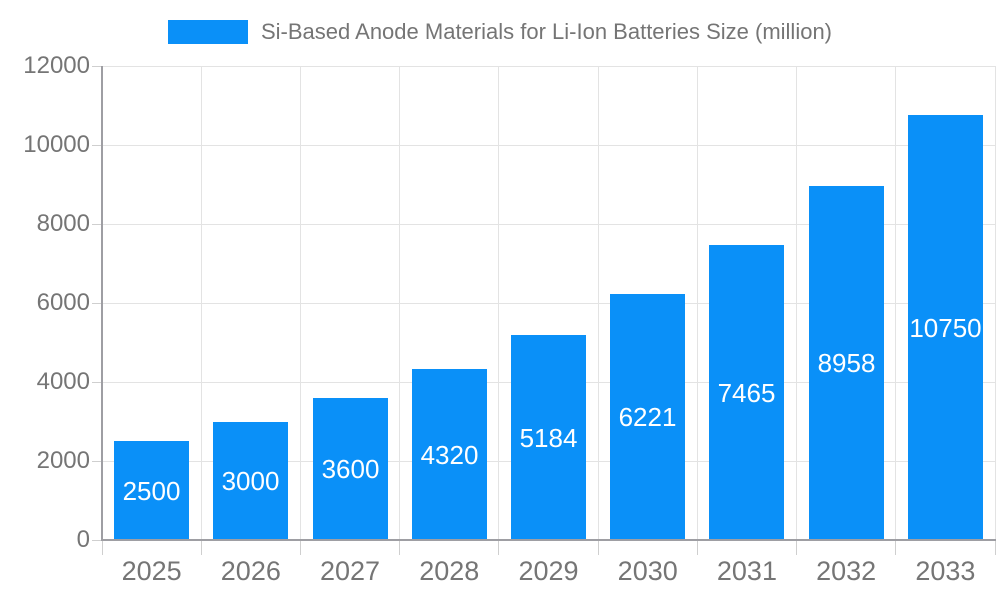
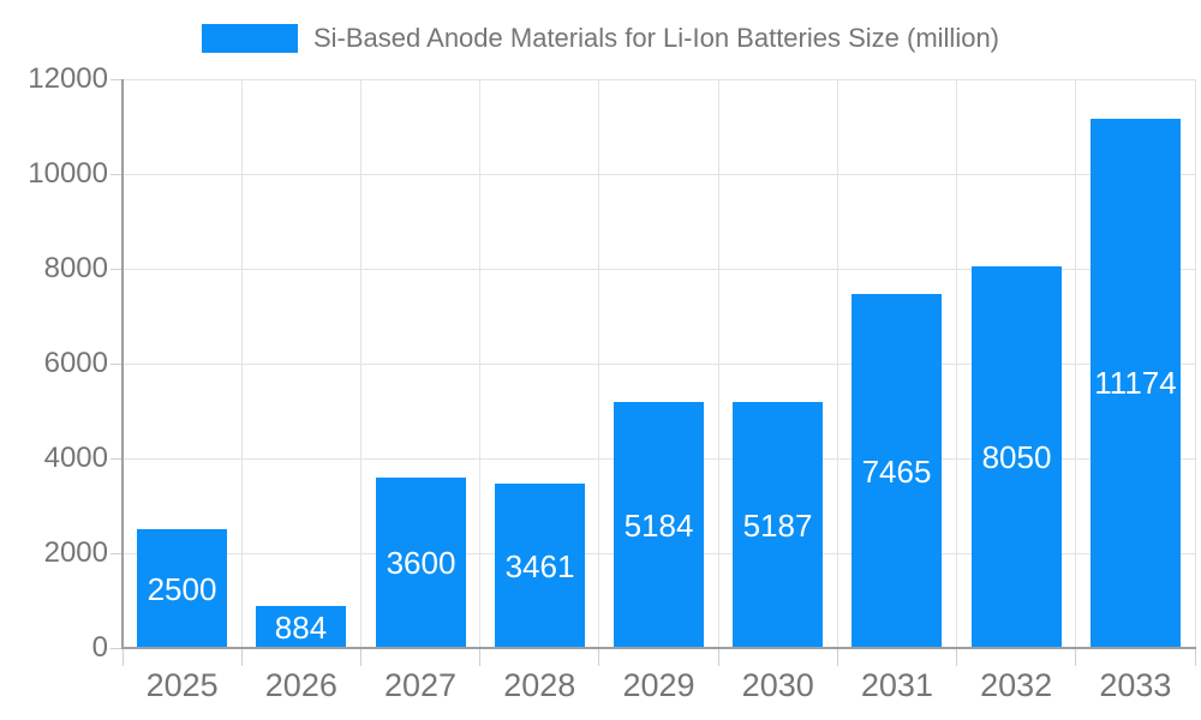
2026: 3000 -> 884
2028: 4320 -> 3461
2030: 6221 -> 5187
2032: 8958 -> 8050
2033: 10750 -> 11174
